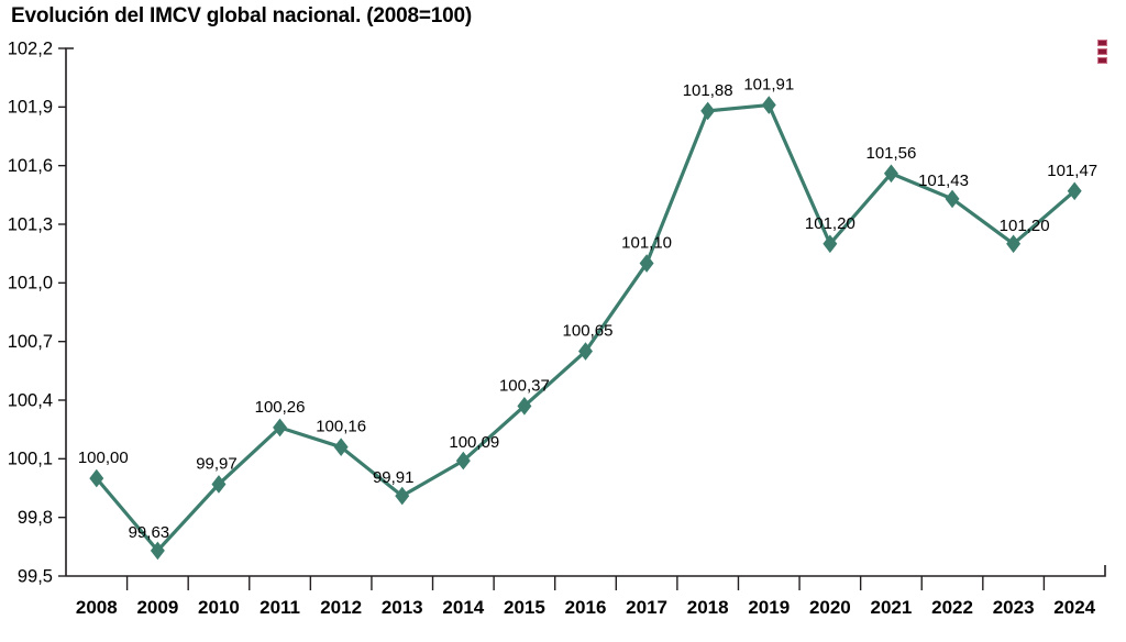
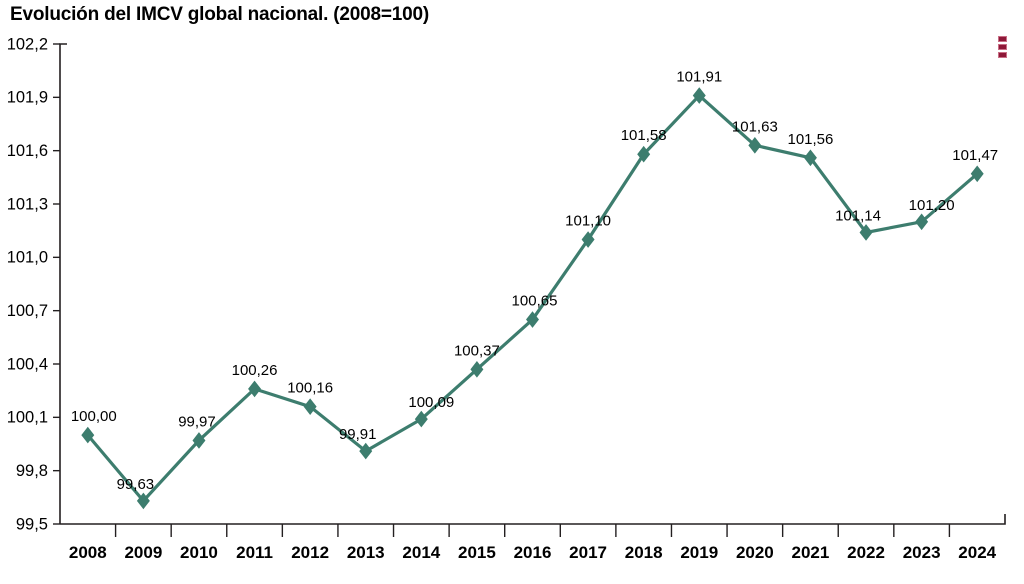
2018: 101,88 -> 101,58
2020: 101,20 -> 101,63
2022: 101,43 -> 101,14
